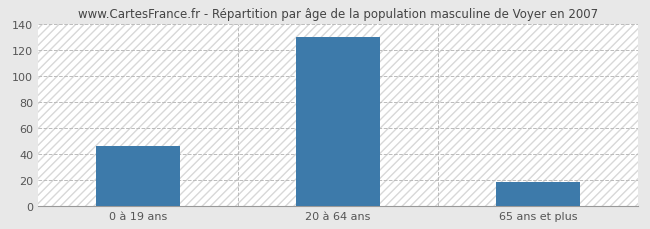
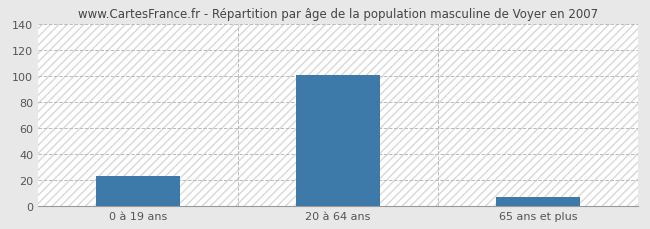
0 à 19 ans: 46 -> 23
20 à 64 ans: 130 -> 101
65 ans et plus: 19 -> 7
